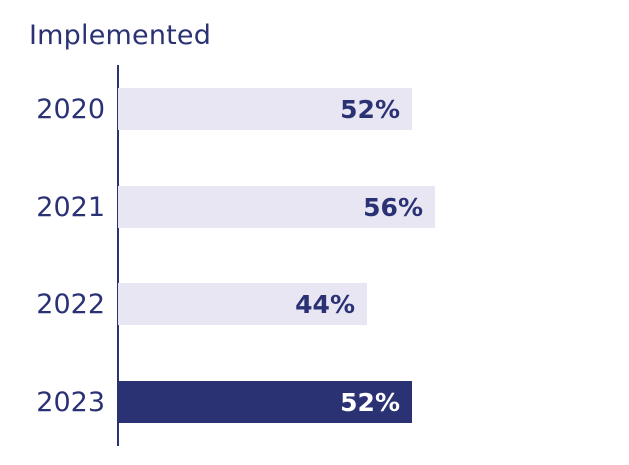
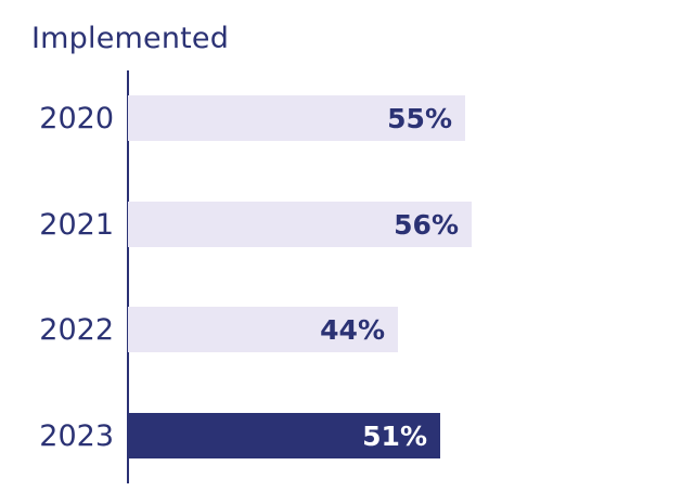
2020: 52% -> 55%
2023: 52% -> 51%
